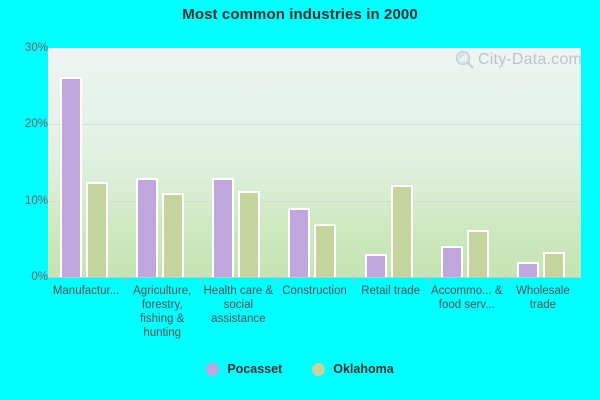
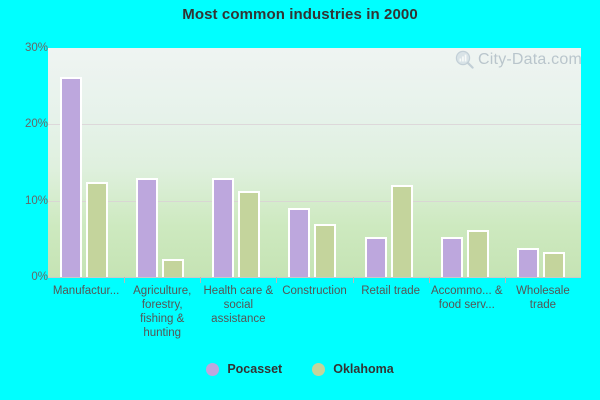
Oklahoma/Agriculture, forestry, fishing & hunting: 11% -> 2%
Pocasset/Retail trade: 3% -> 5%
Pocasset/Accommo... & food serv...: 4% -> 5%
Pocasset/Wholesale trade: 2% -> 4%
